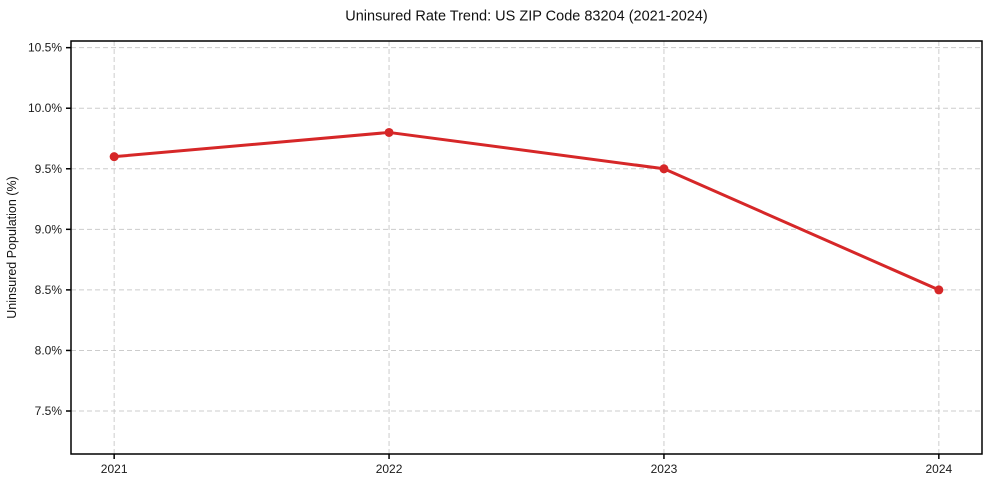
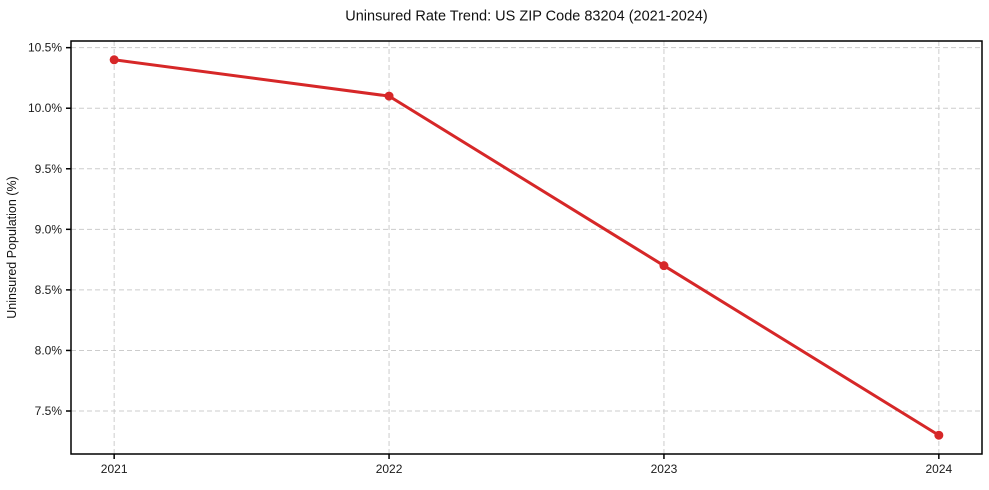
2021: 9.6% -> 10.4%
2022: 9.8% -> 10.1%
2023: 9.5% -> 8.7%
2024: 8.5% -> 7.3%
